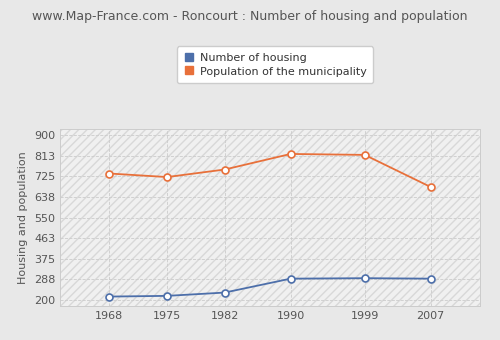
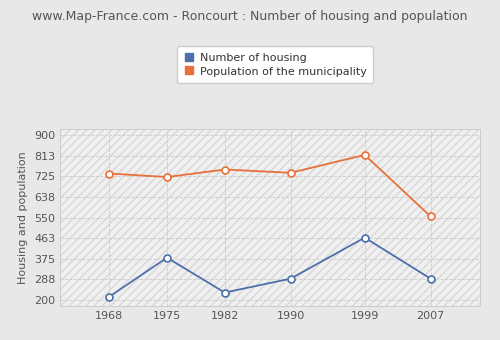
Number of housing/1975: 218 -> 380
Population of the municipality/1990: 820 -> 740
Number of housing/1999: 293 -> 465
Population of the municipality/2007: 680 -> 555
